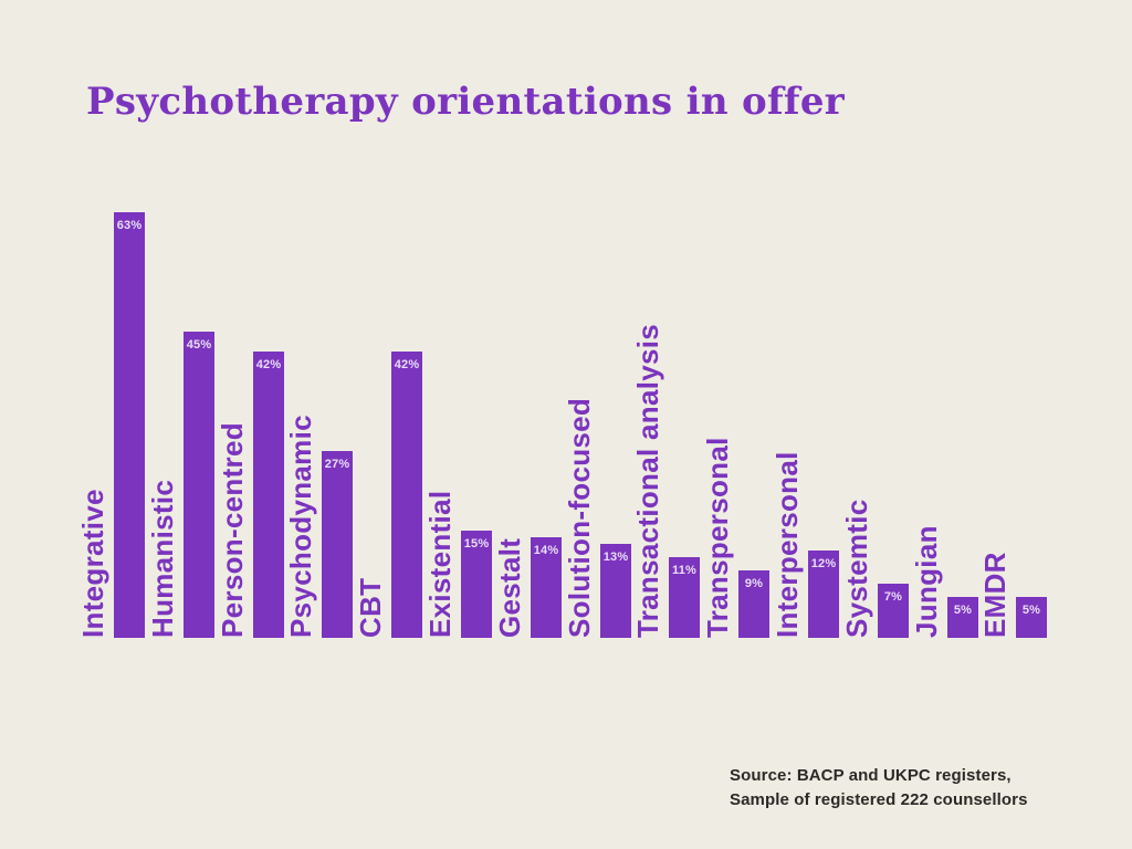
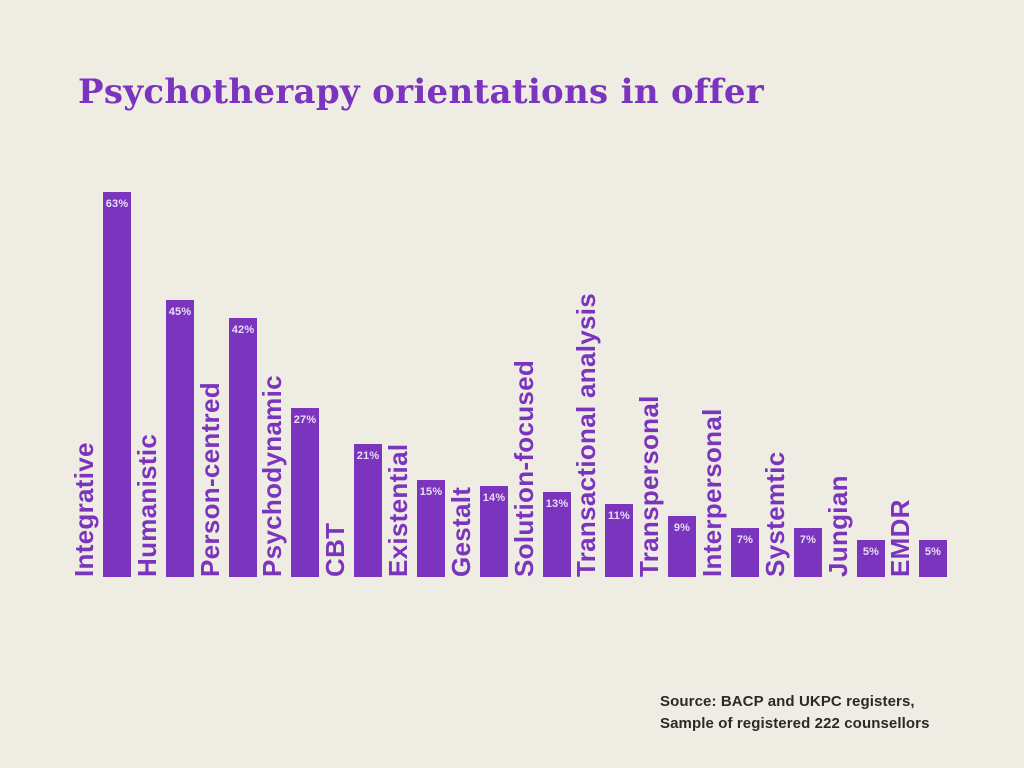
CBT: 42% -> 21%
Interpersonal: 12% -> 7%
